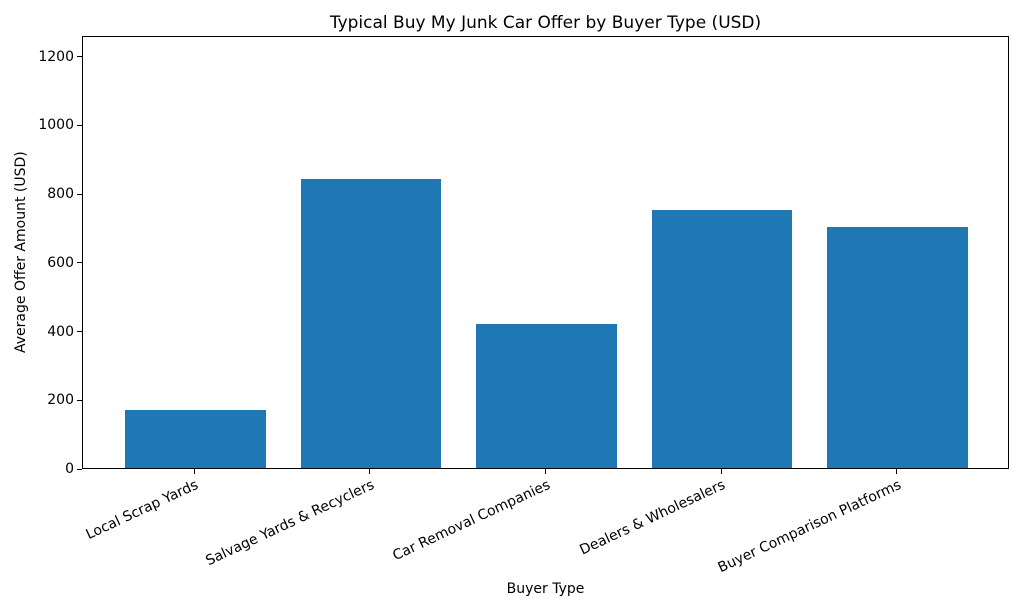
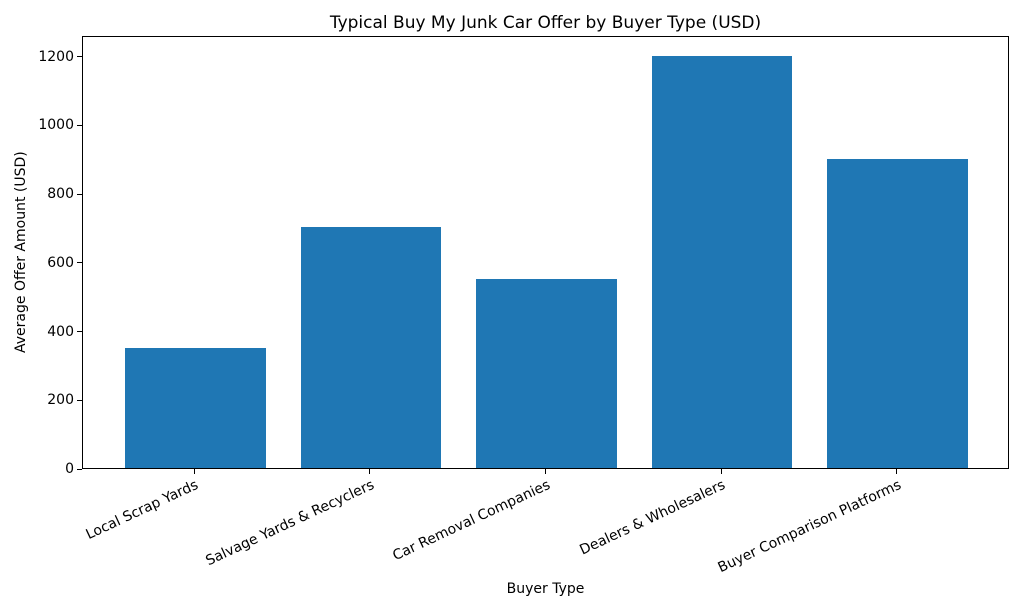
Local Scrap Yards: 170 -> 350
Salvage Yards & Recyclers: 840 -> 700
Car Removal Companies: 420 -> 550
Dealers & Wholesalers: 750 -> 1200
Buyer Comparison Platforms: 700 -> 900
